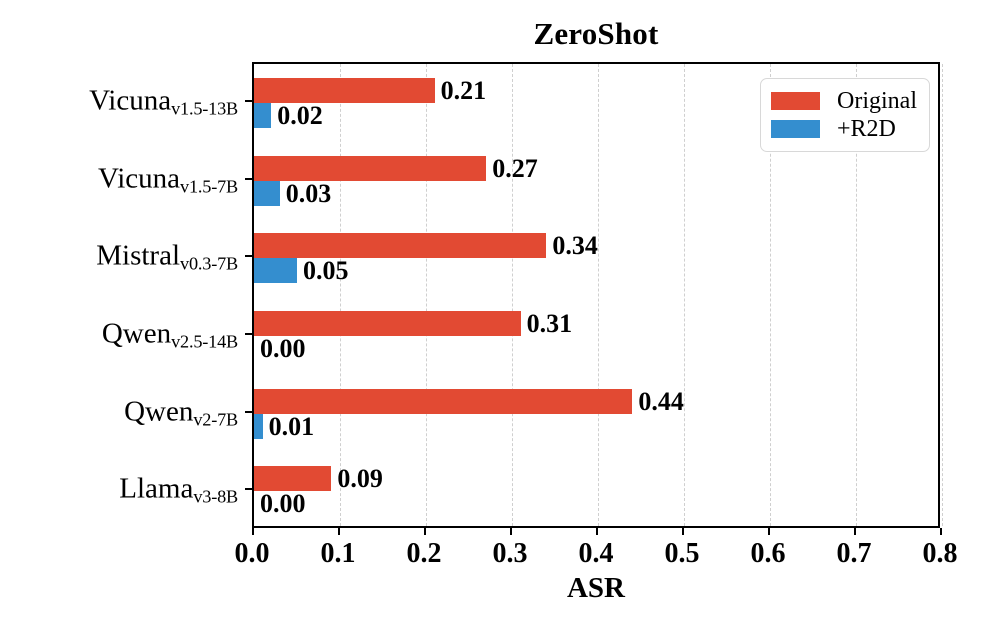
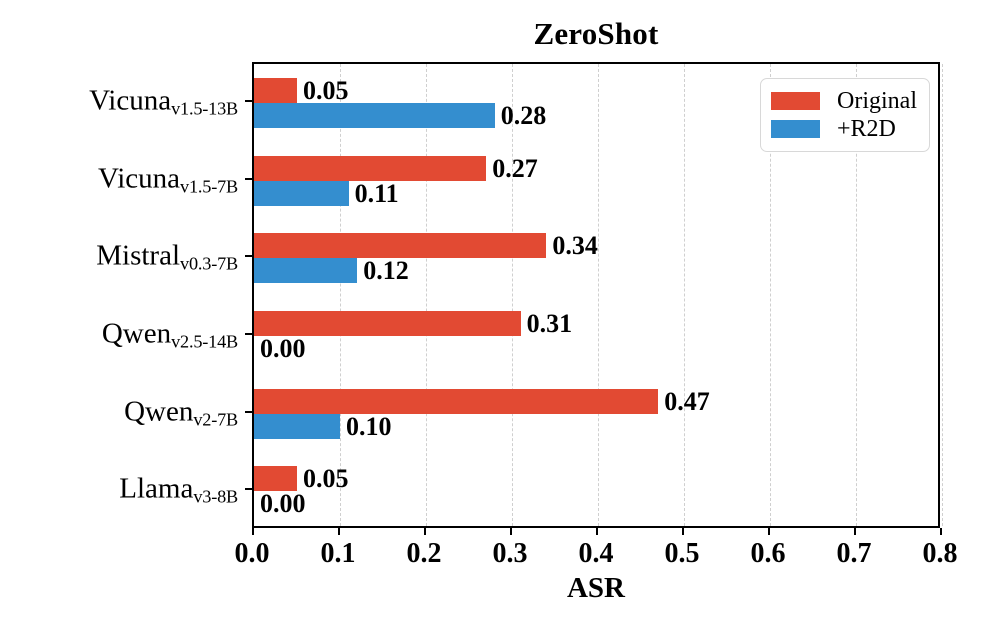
Original/Vicuna v1.5-13B: 0.21 -> 0.05
+R2D/Vicuna v1.5-13B: 0.02 -> 0.28
+R2D/Vicuna v1.5-7B: 0.03 -> 0.11
+R2D/Mistral v0.3-7B: 0.05 -> 0.12
Original/Qwen v2-7B: 0.44 -> 0.47
+R2D/Qwen v2-7B: 0.01 -> 0.10
Original/Llama v3-8B: 0.09 -> 0.05
